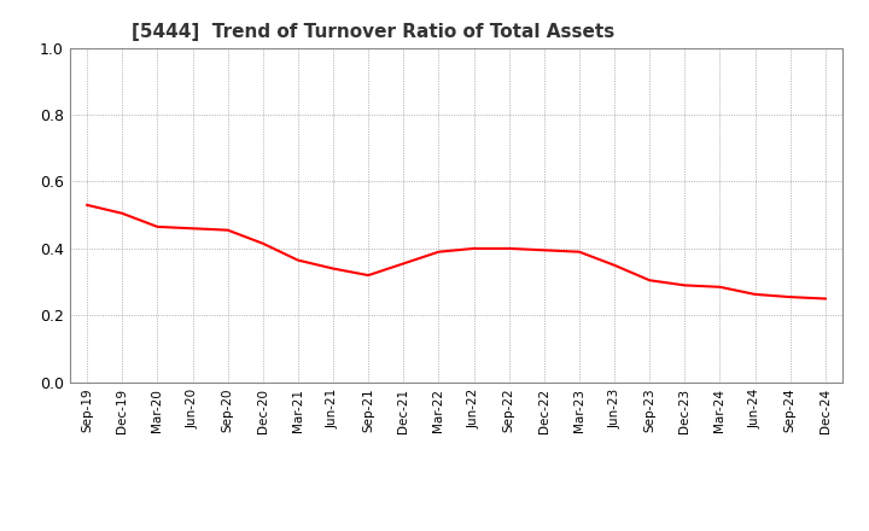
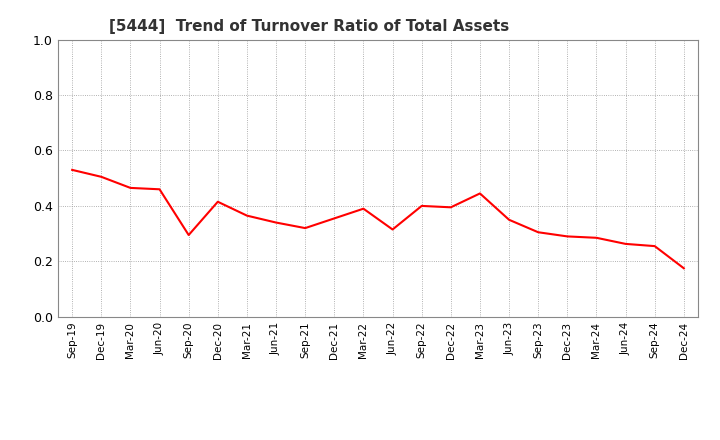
Sep-20: 0.455 -> 0.295
Jun-22: 0.400 -> 0.315
Mar-23: 0.390 -> 0.445
Dec-24: 0.250 -> 0.175
